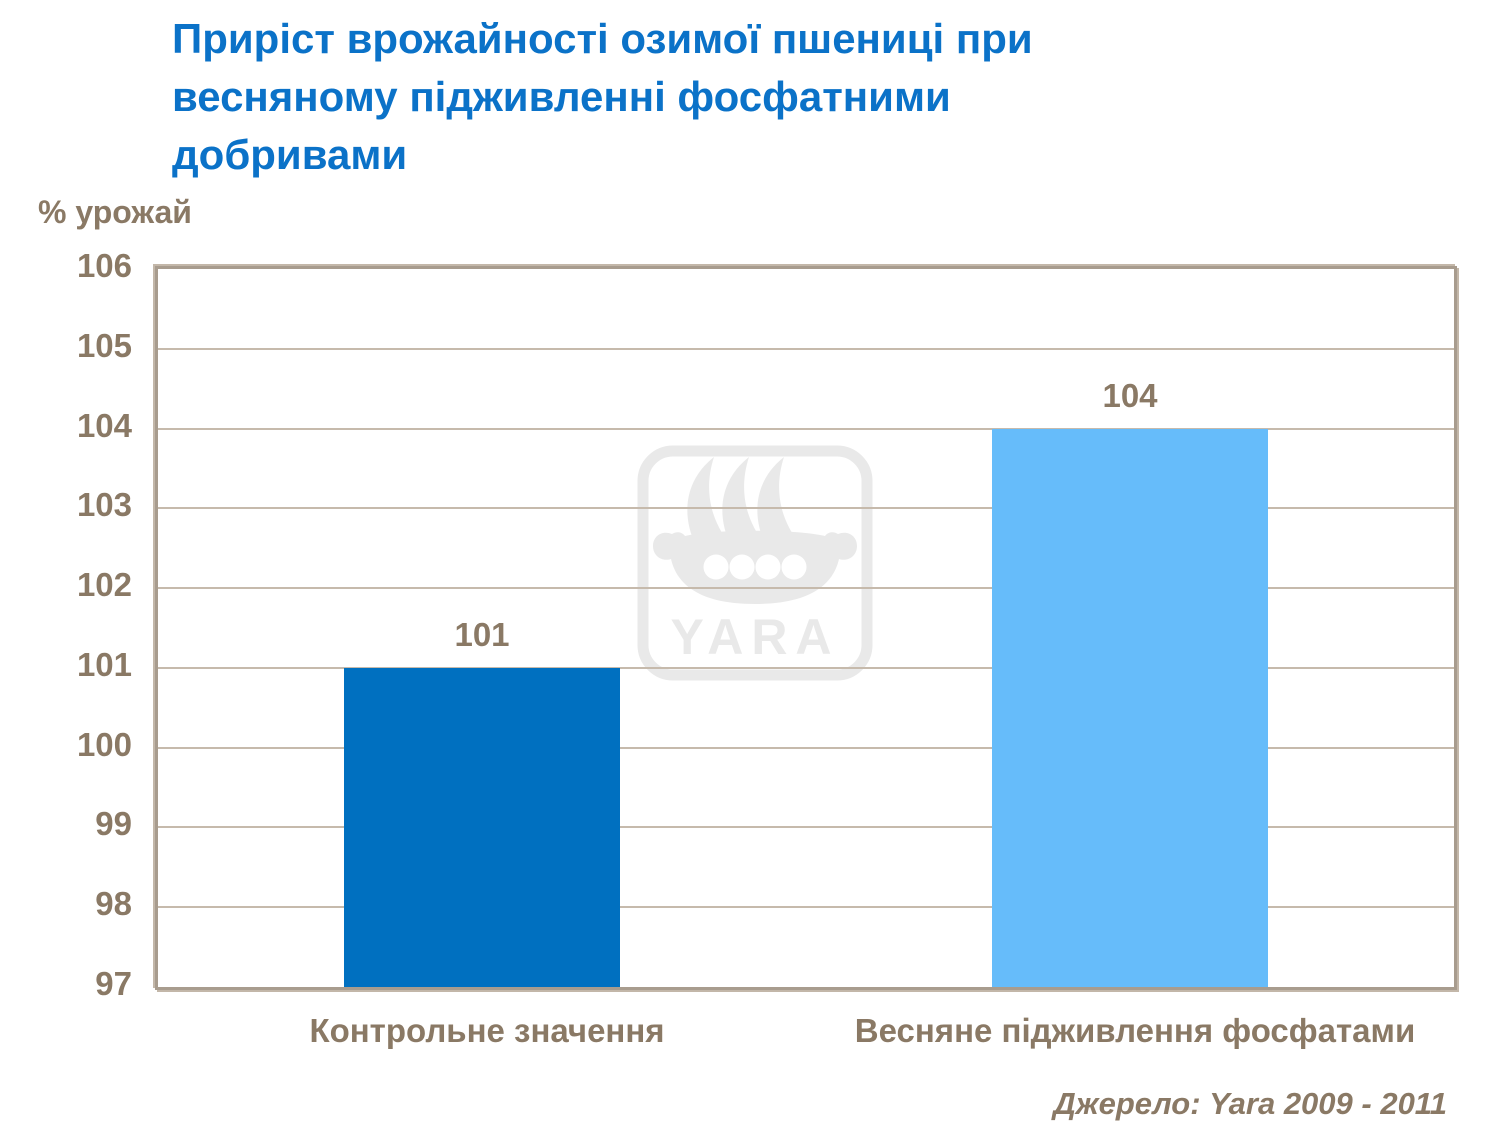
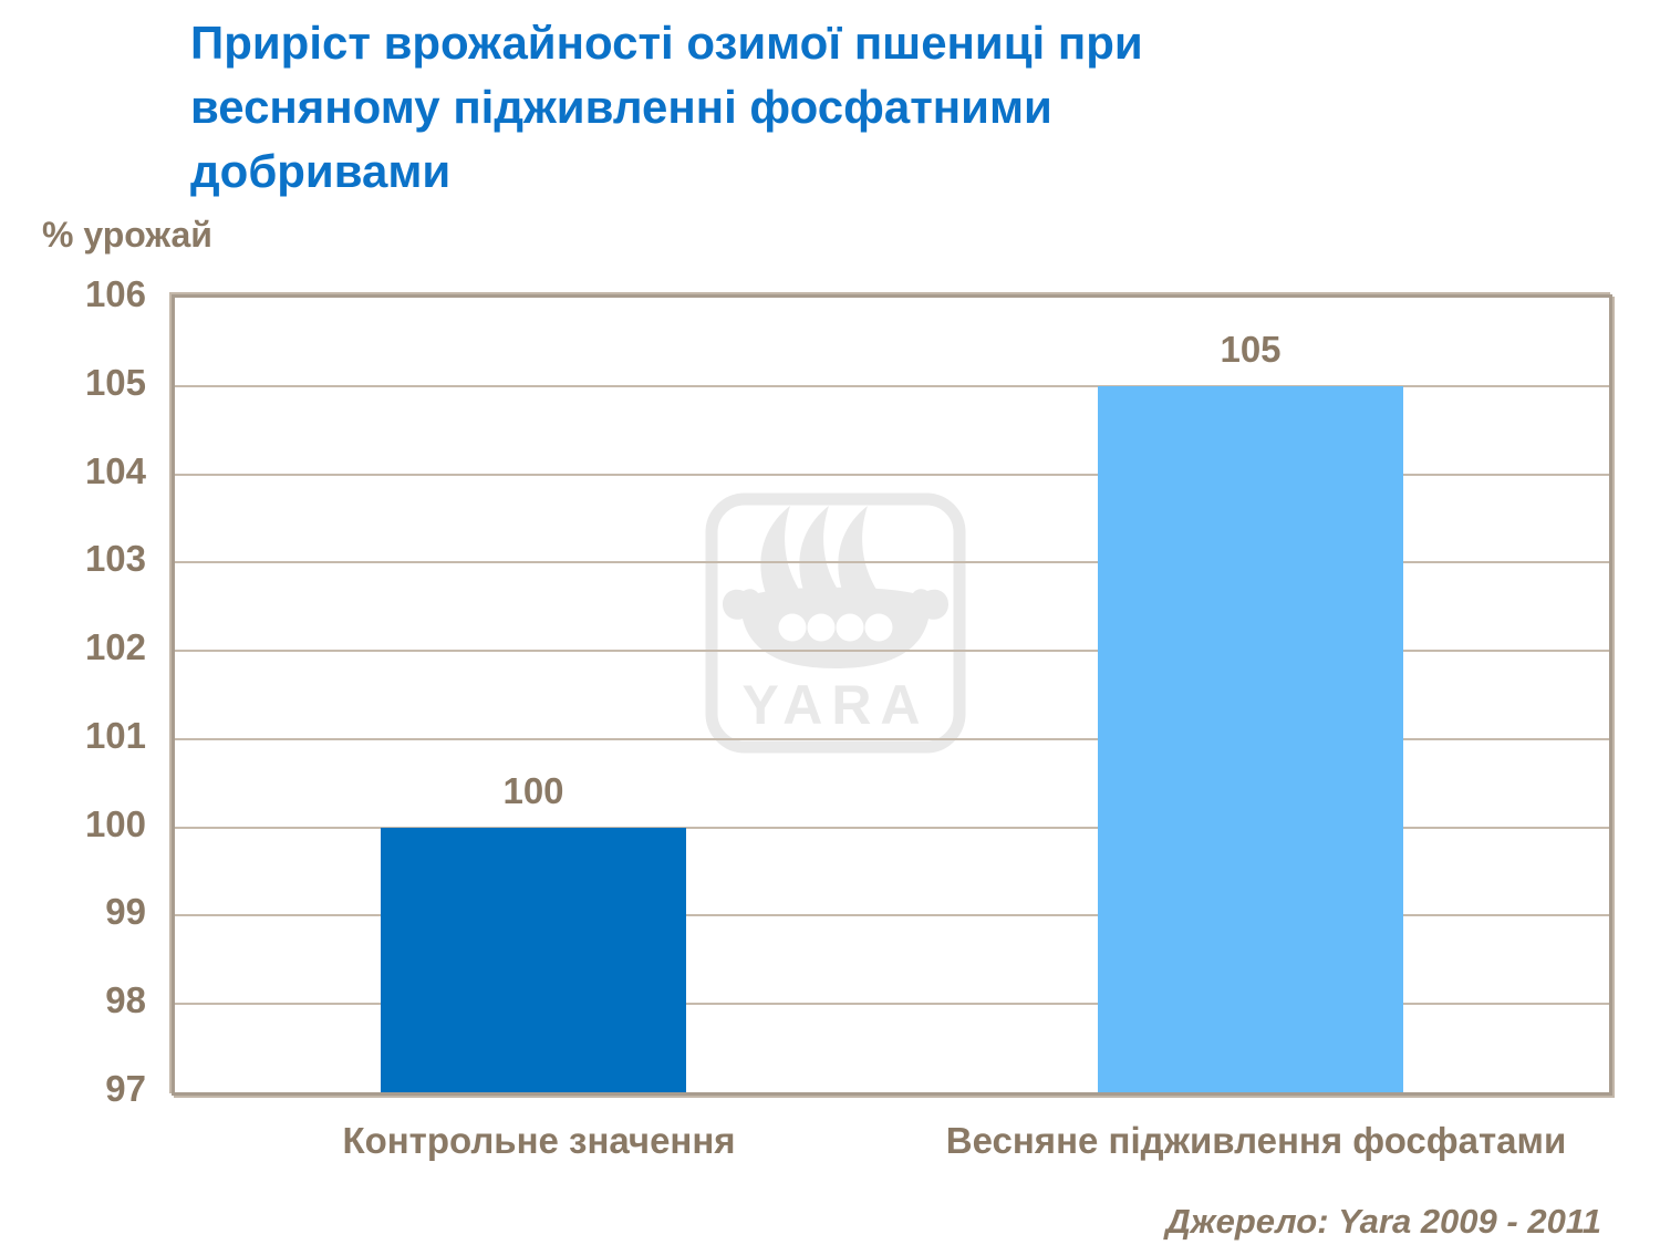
Контрольне значення: 101 -> 100
Весняне підживлення фосфатами: 104 -> 105
